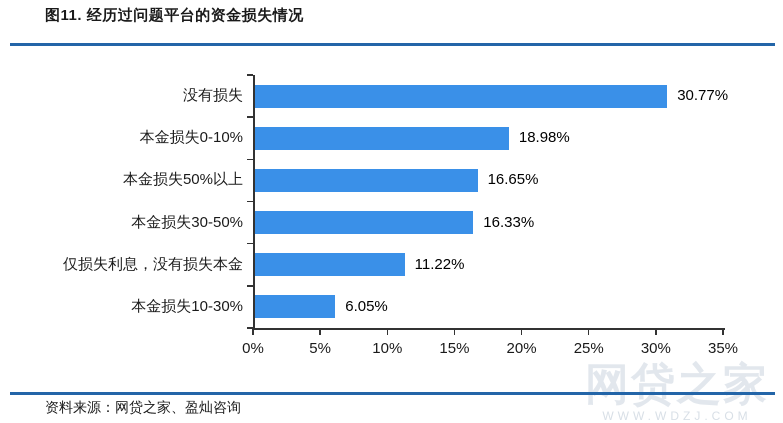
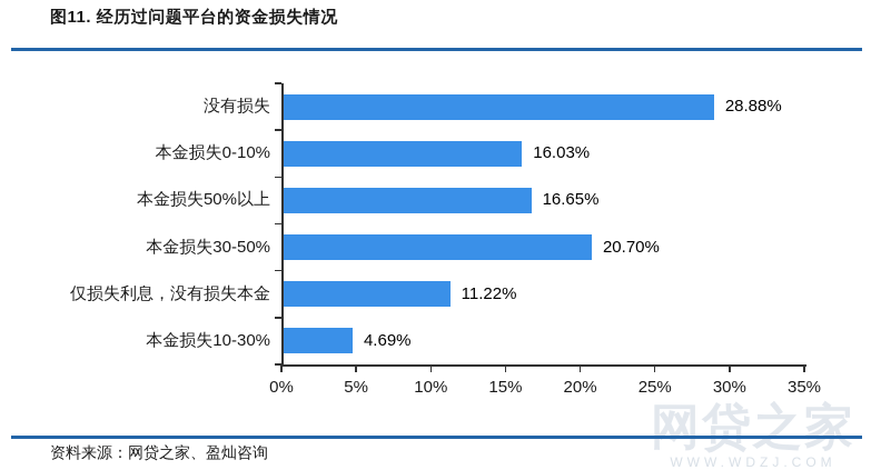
没有损失: 30.77% -> 28.88%
本金损失0-10%: 18.98% -> 16.03%
本金损失30-50%: 16.33% -> 20.70%
本金损失10-30%: 6.05% -> 4.69%
